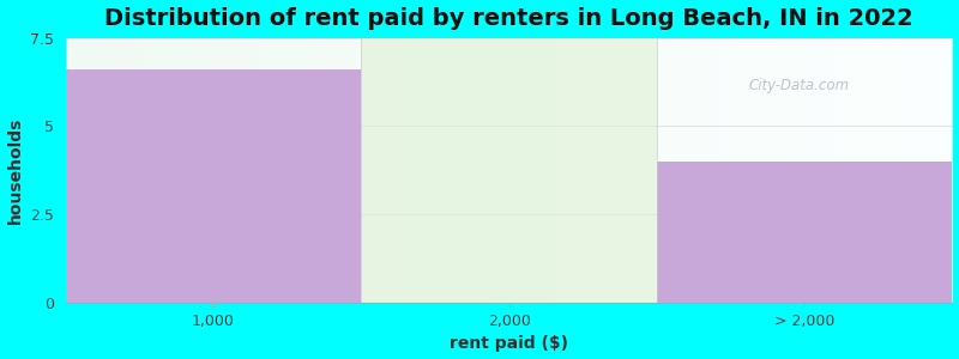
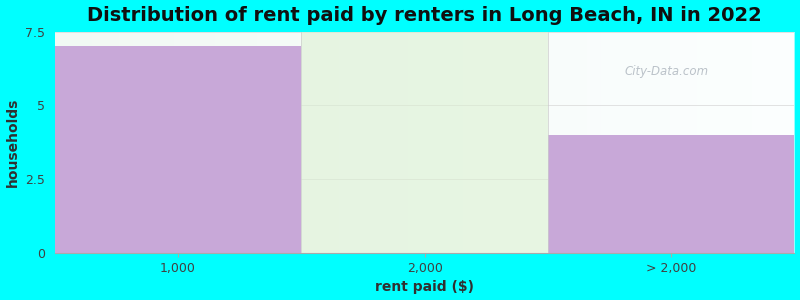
1,000: 6.6 -> 7.0
